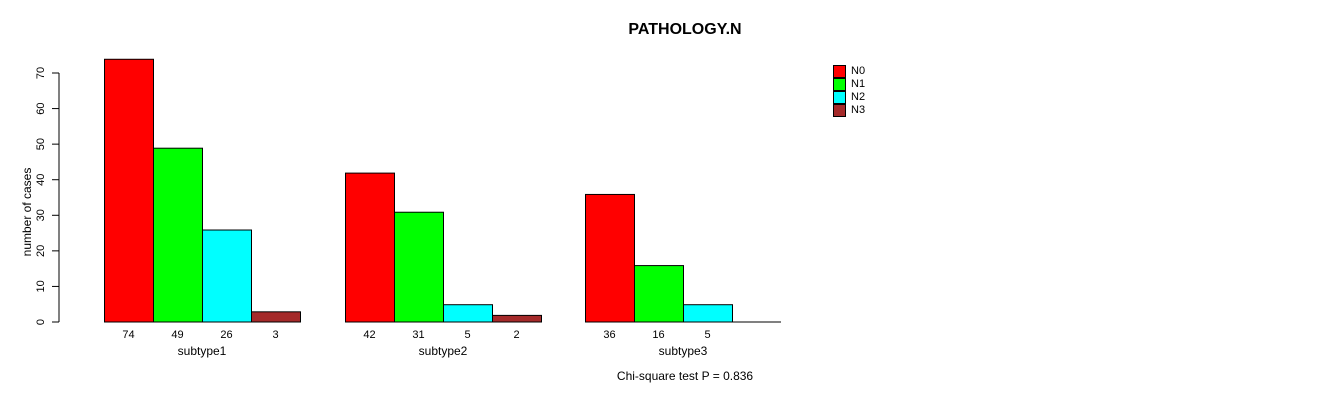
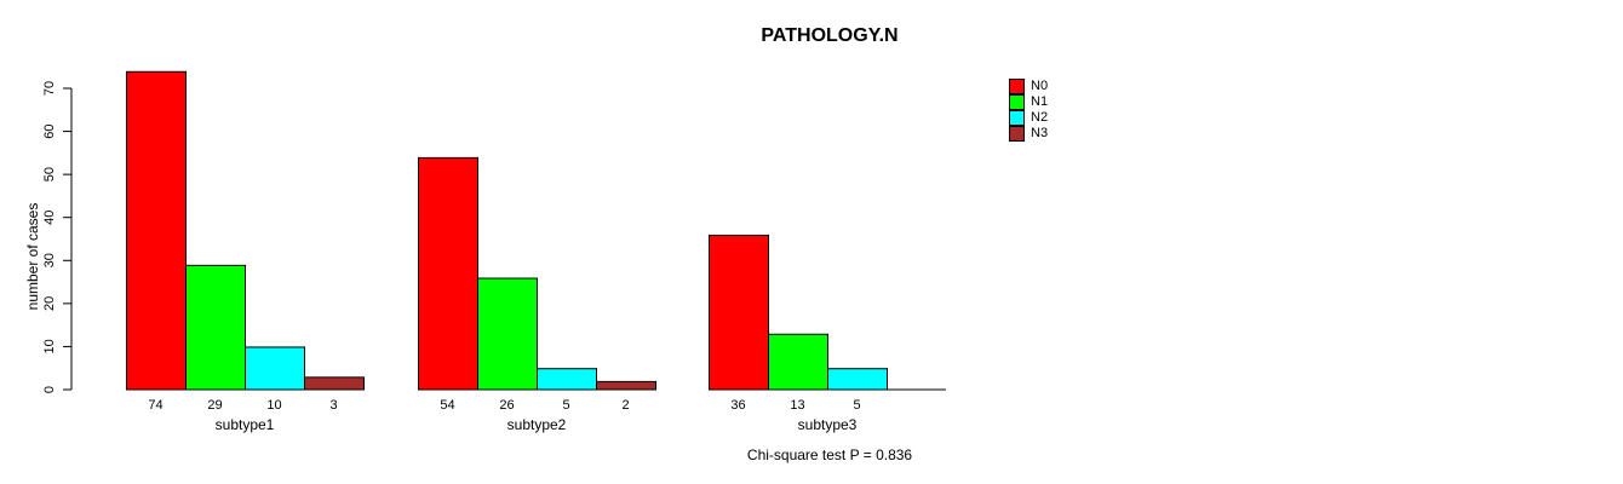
N1/subtype1: 49 -> 29
N2/subtype1: 26 -> 10
N0/subtype2: 42 -> 54
N1/subtype2: 31 -> 26
N1/subtype3: 16 -> 13
